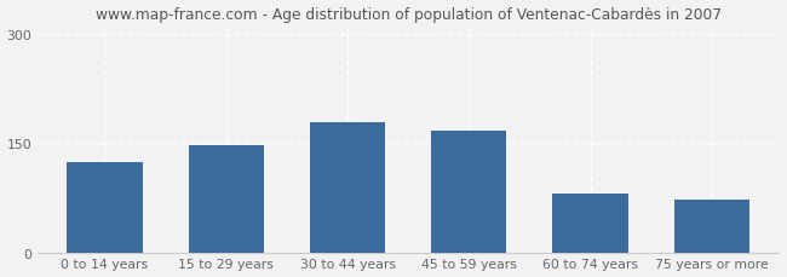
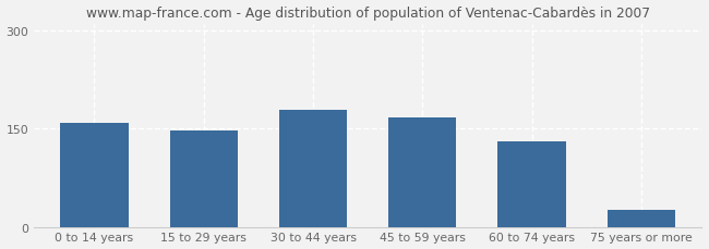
0 to 14 years: 124 -> 158
60 to 74 years: 80 -> 130
75 years or more: 72 -> 25
